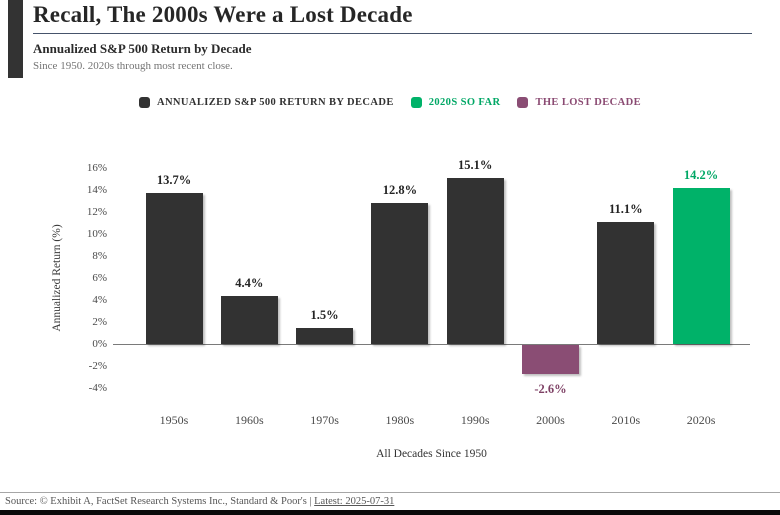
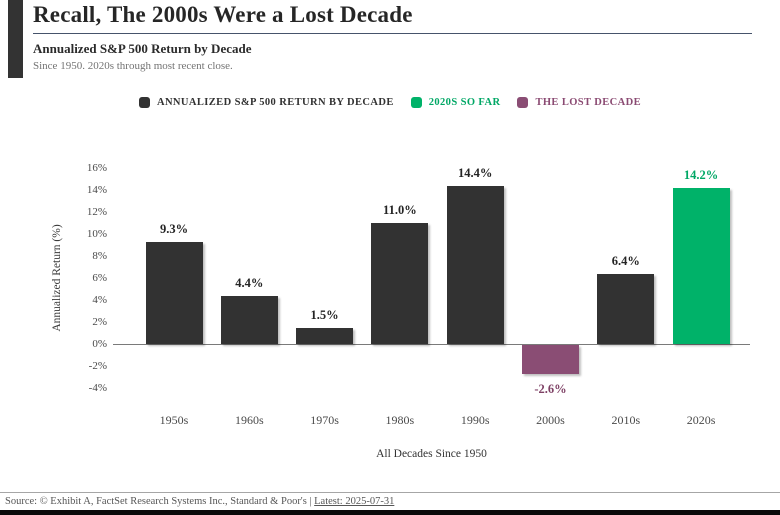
1950s: 13.7% -> 9.3%
1980s: 12.8% -> 11.0%
1990s: 15.1% -> 14.4%
2010s: 11.1% -> 6.4%
